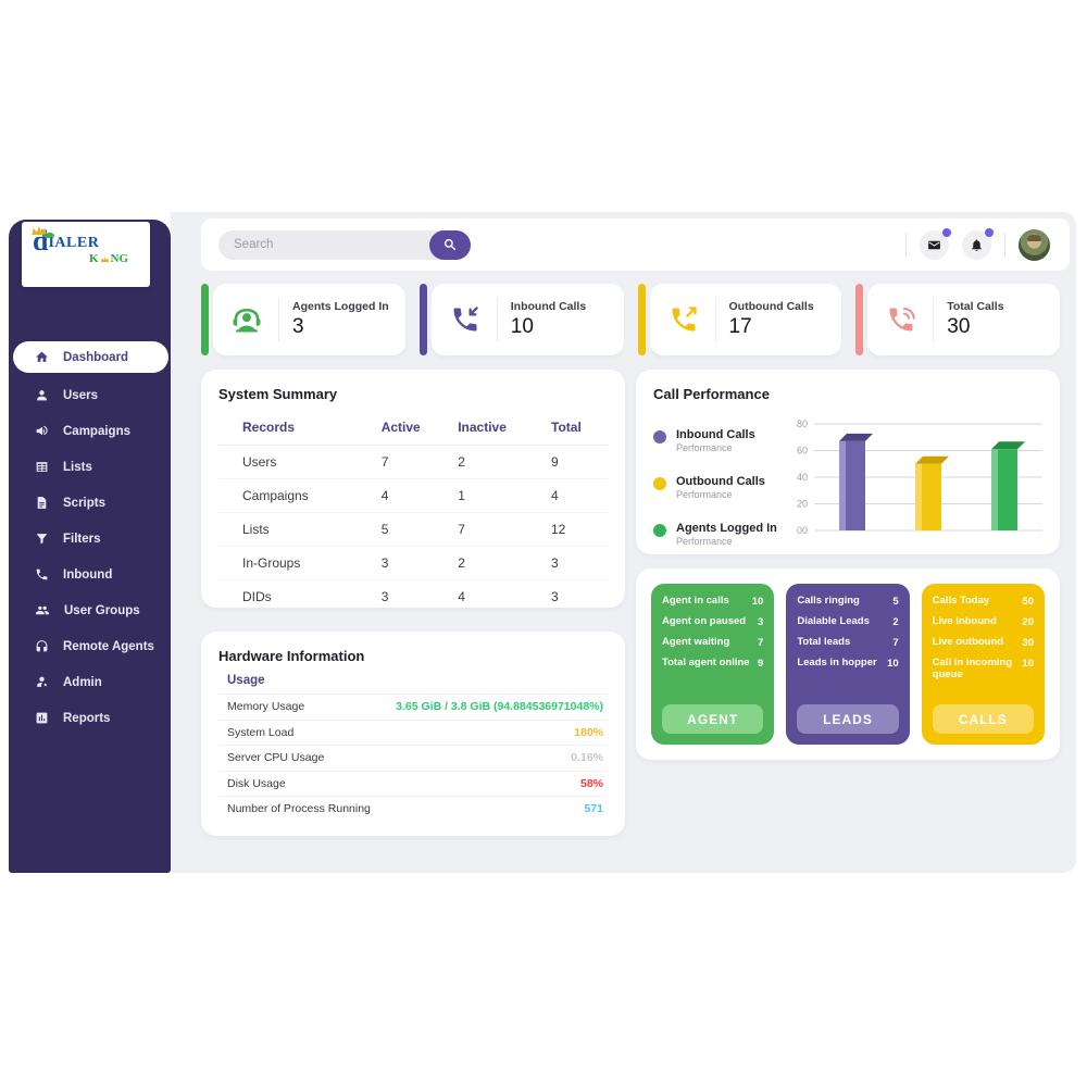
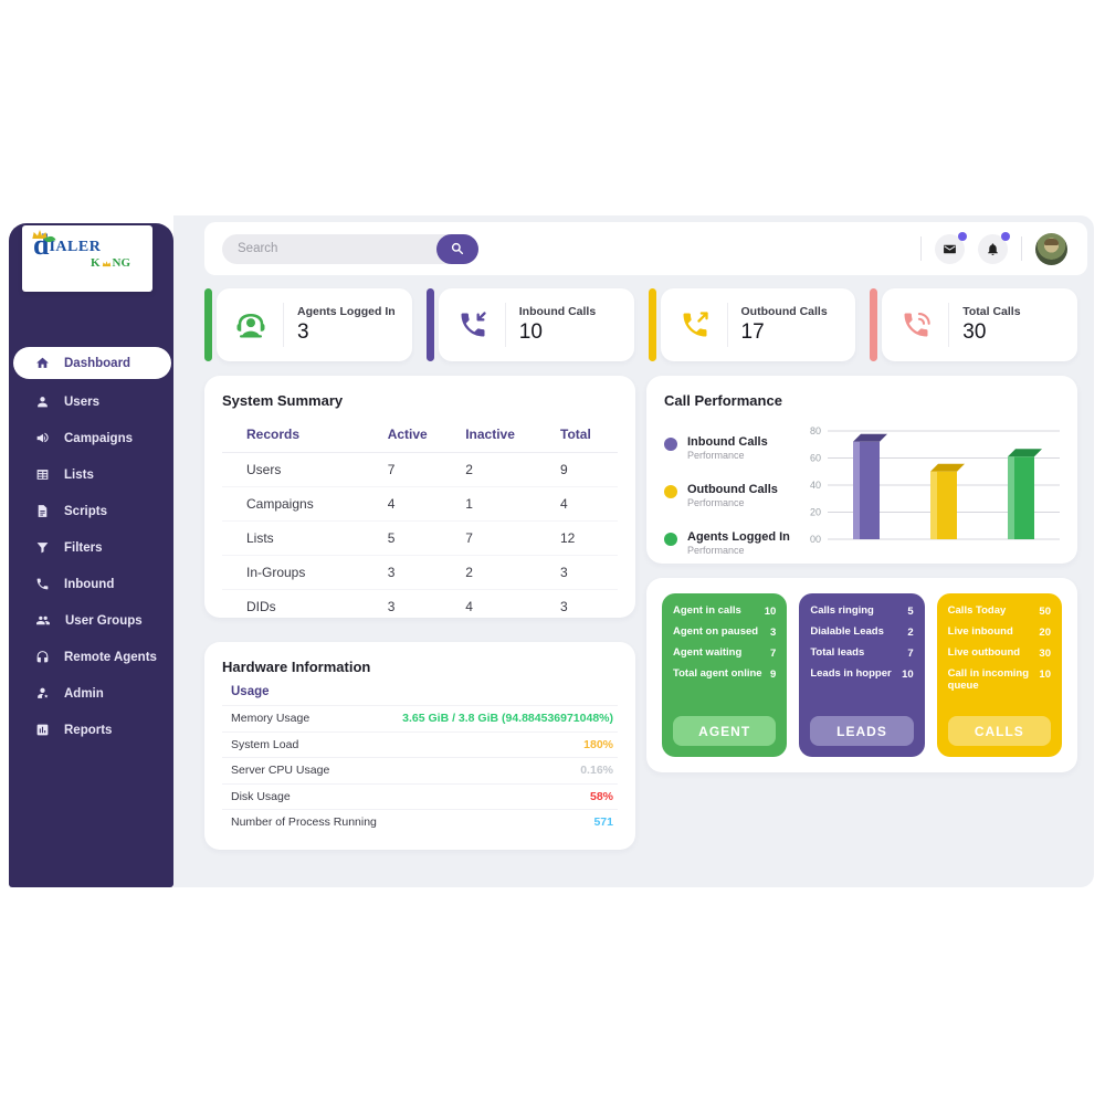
Inbound Calls: 67 -> 72
